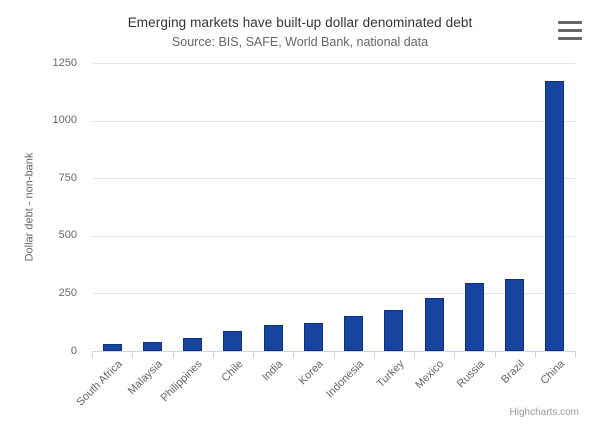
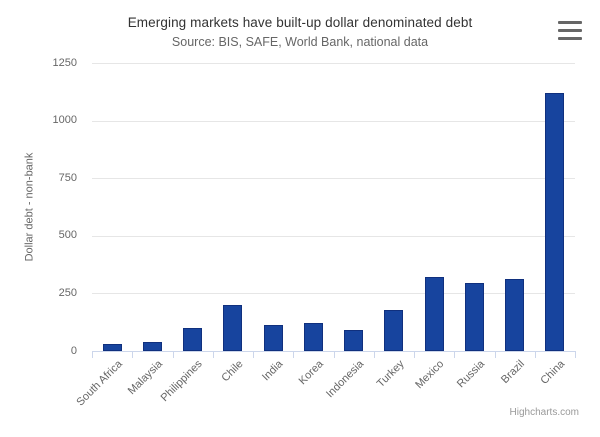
Philippines: 60 -> 100
Chile: 80 -> 200
Indonesia: 150 -> 90
Mexico: 230 -> 320
China: 1170 -> 1120
